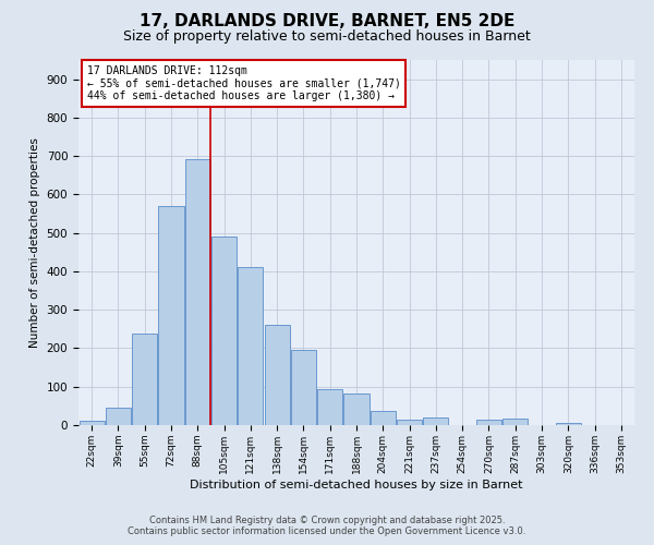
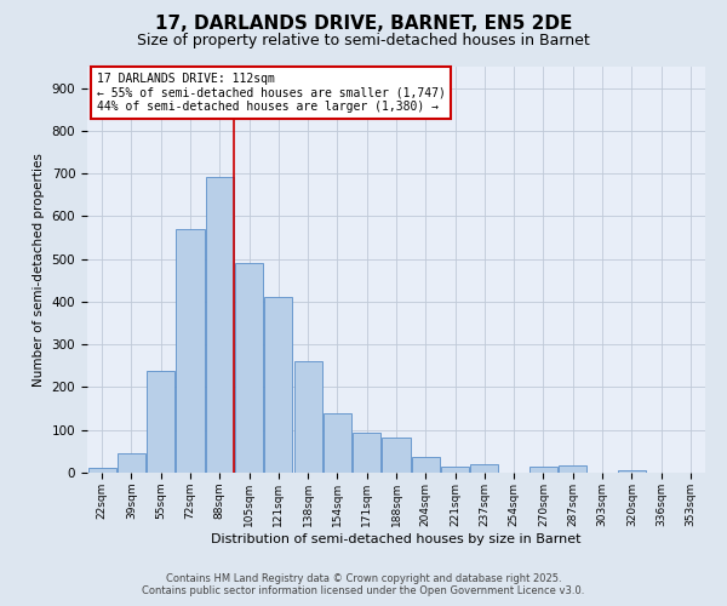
154sqm: 196 -> 140
